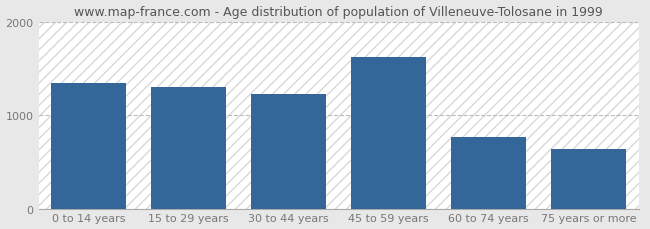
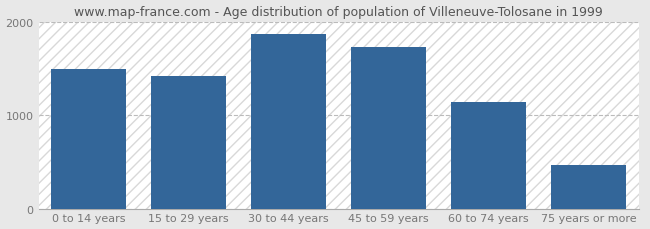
0 to 14 years: 1340 -> 1490
15 to 29 years: 1300 -> 1420
30 to 44 years: 1220 -> 1870
45 to 59 years: 1620 -> 1730
60 to 74 years: 760 -> 1140
75 years or more: 640 -> 470
